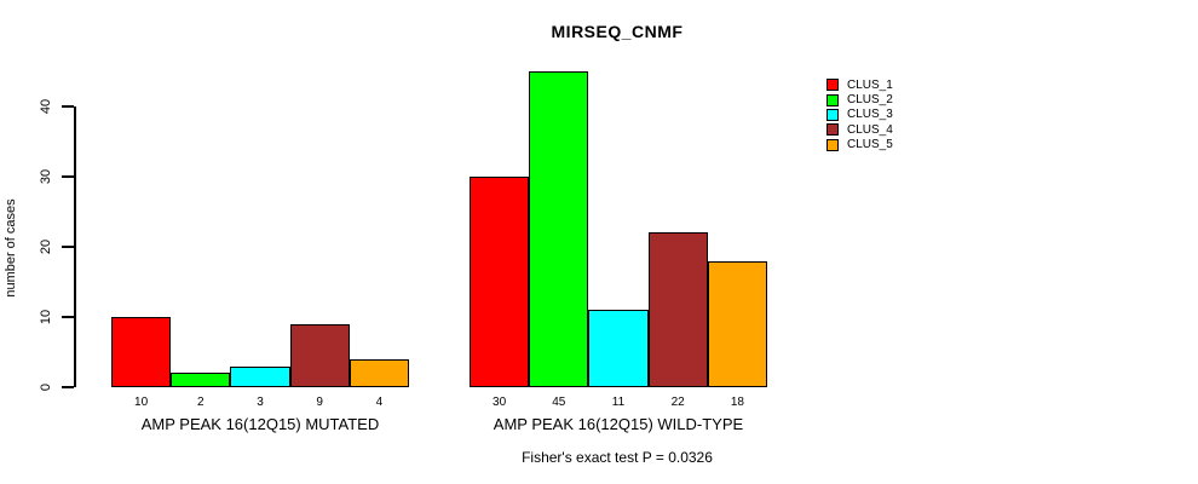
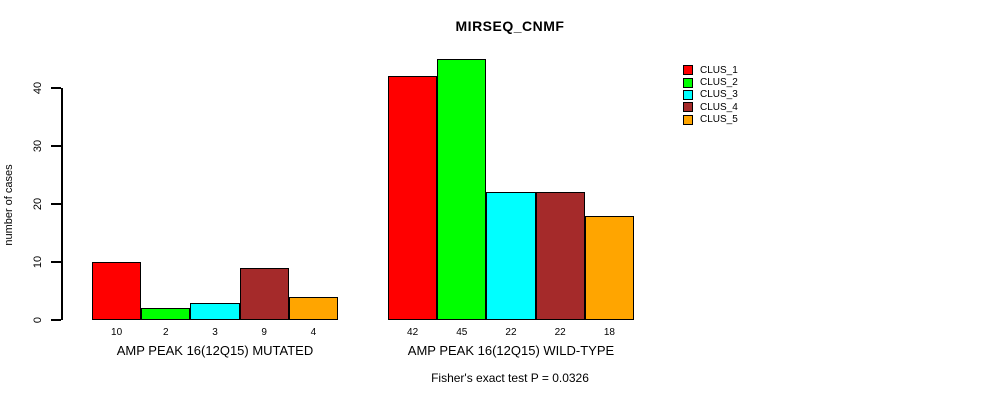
CLUS_1/AMP PEAK 16(12Q15) WILD-TYPE: 30 -> 42
CLUS_3/AMP PEAK 16(12Q15) WILD-TYPE: 11 -> 22
